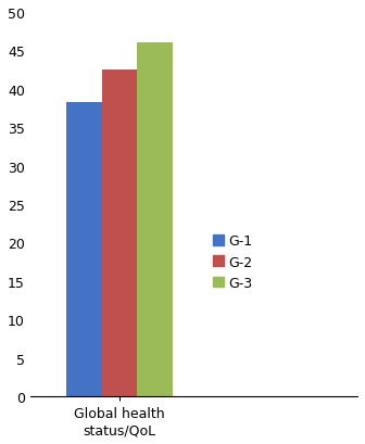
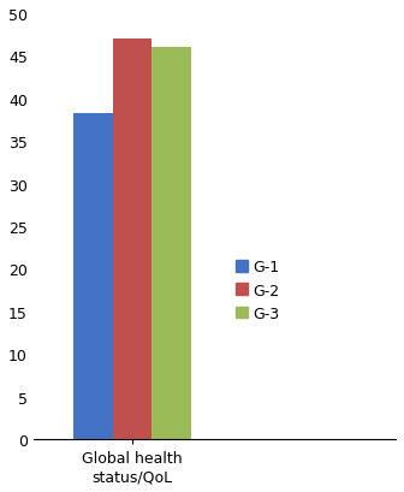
Global health status/QoL: 42.5 -> 47.0
